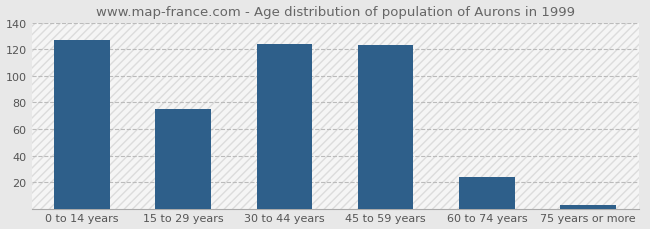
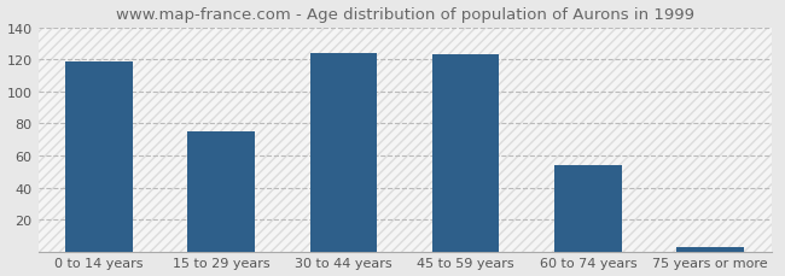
0 to 14 years: 127 -> 119
60 to 74 years: 24 -> 54
